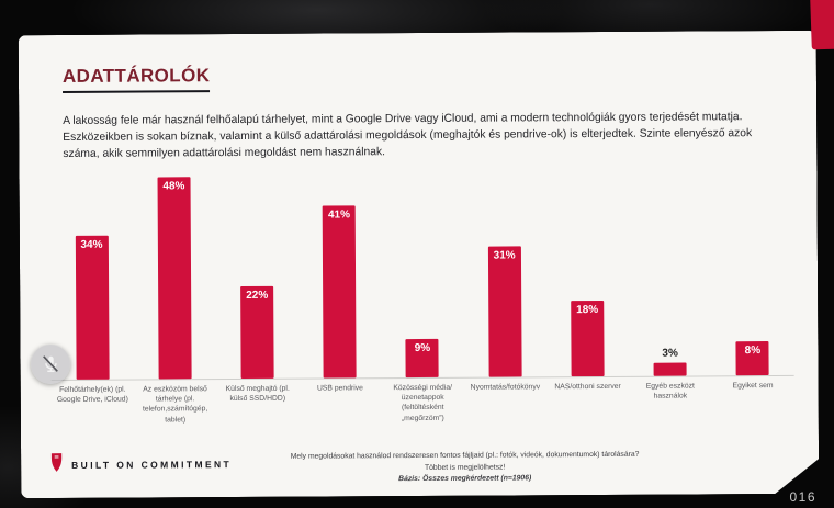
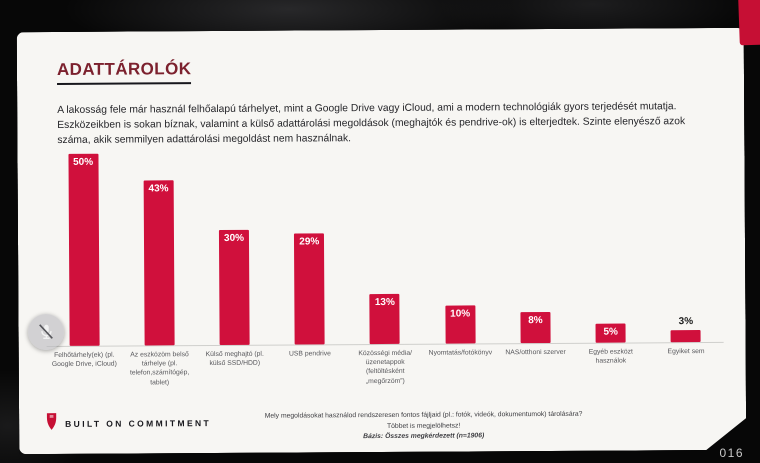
Felhőtárhely(ek) (pl. Google Drive, iCloud): 34% -> 50%
Az eszközöm belső tárhelye (pl. telefon,számítógép, tablet): 48% -> 43%
Külső meghajtó (pl. külső SSD/HDD): 22% -> 30%
USB pendrive: 41% -> 29%
Közösségi média/üzenetappok (feltöltésként „megőrzöm”): 9% -> 13%
Nyomtatás/fotókönyv: 31% -> 10%
NAS/otthoni szerver: 18% -> 8%
Egyéb eszközt használok: 3% -> 5%
Egyiket sem: 8% -> 3%
